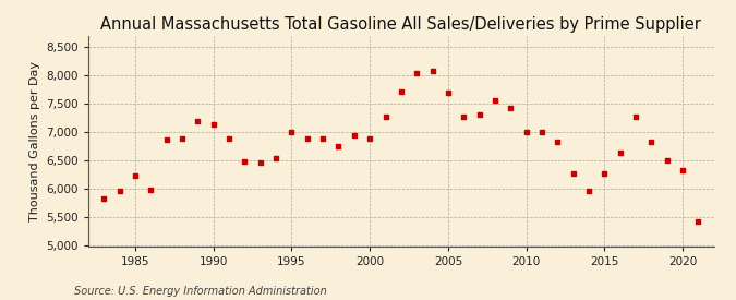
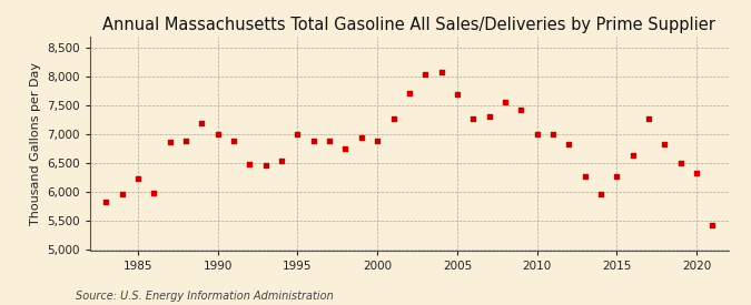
1990: 7,150 -> 7,000
